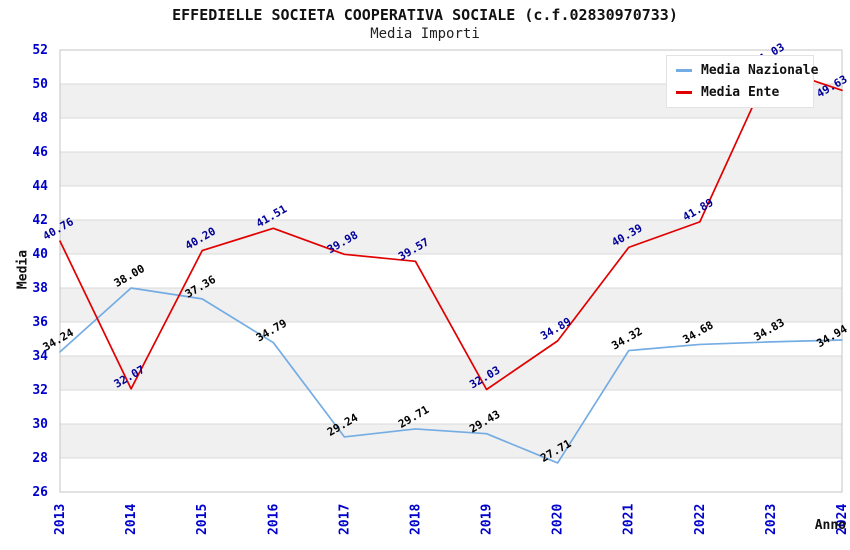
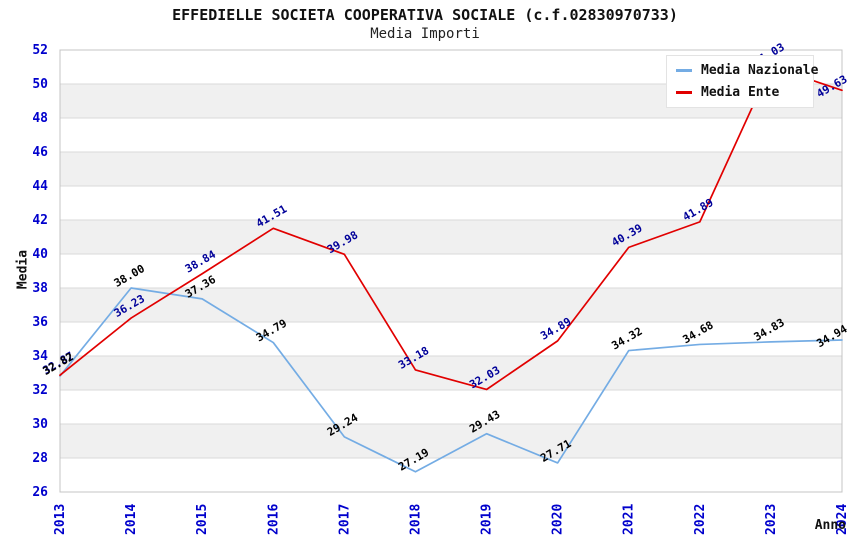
Media Nazionale/2013: 34.24 -> 32.82
Media Ente/2013: 40.76 -> 32.87
Media Ente/2014: 32.07 -> 36.23
Media Ente/2015: 40.20 -> 38.84
Media Nazionale/2018: 29.71 -> 27.19
Media Ente/2018: 39.57 -> 33.18
